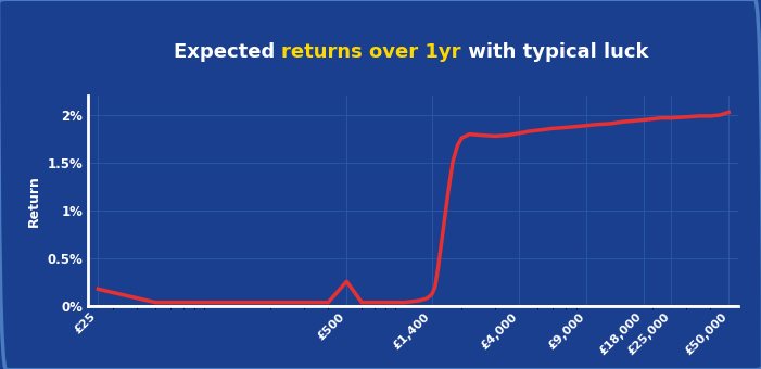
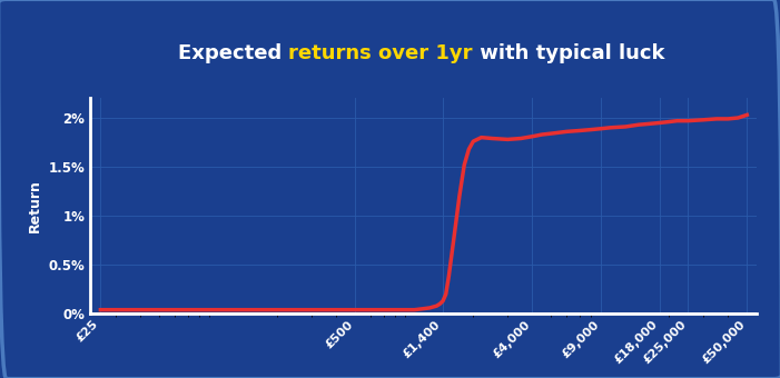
£25: 0.18% -> 0.04%
£500: 0.26% -> 0.04%
